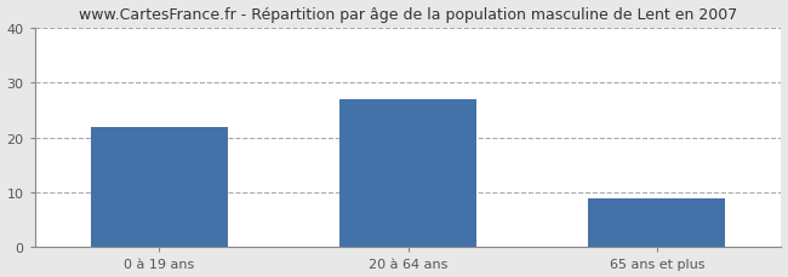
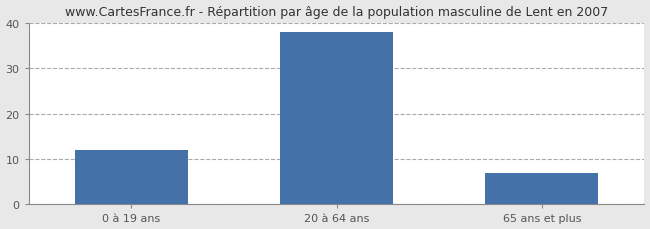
0 à 19 ans: 22 -> 12
20 à 64 ans: 27 -> 38
65 ans et plus: 9 -> 7
